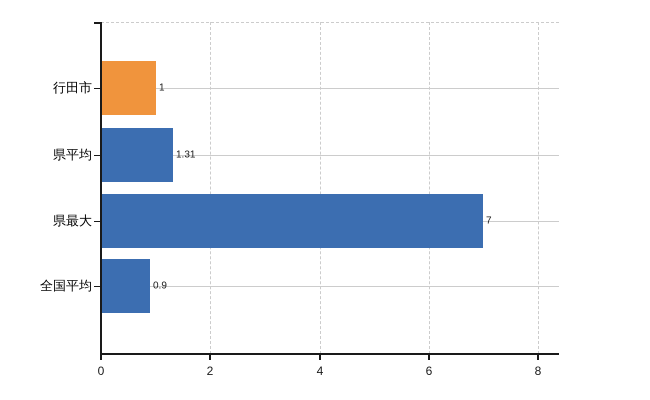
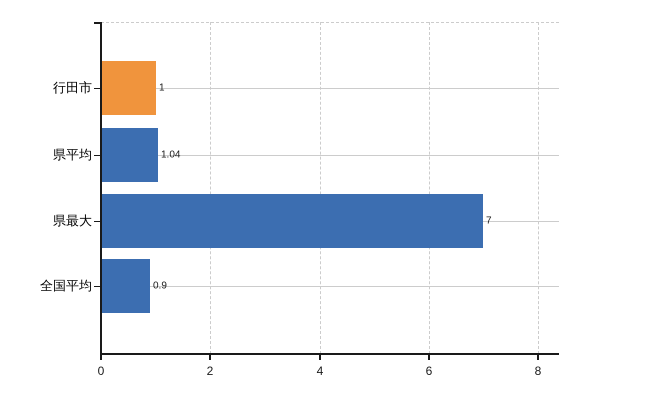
県平均: 1.31 -> 1.04
